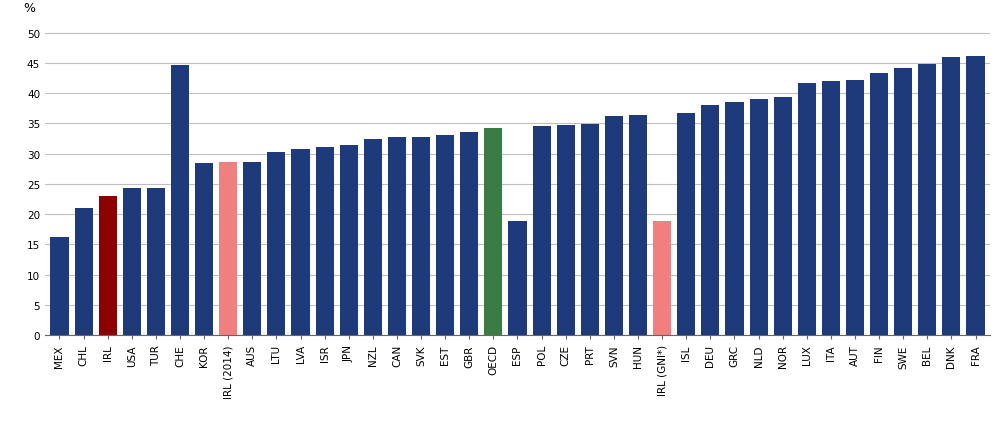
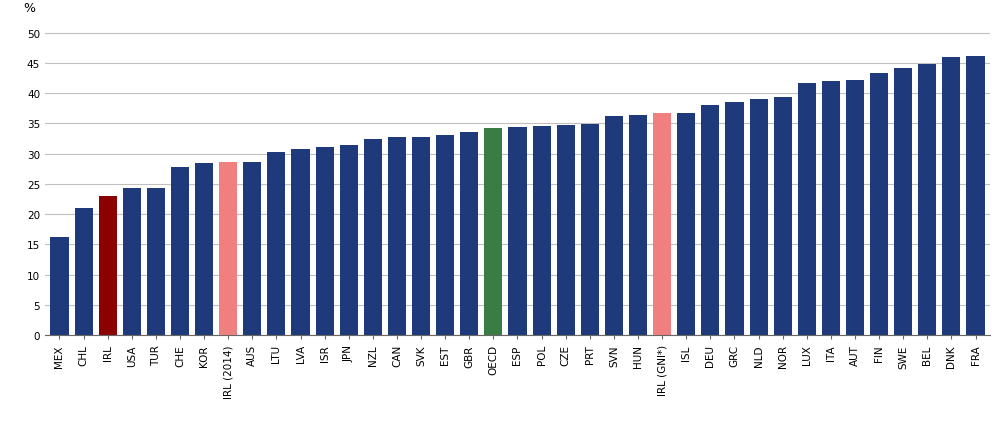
CHE: 44.6 -> 27.8
ESP: 18.8 -> 34.4
IRL (GNI*): 18.8 -> 36.7
